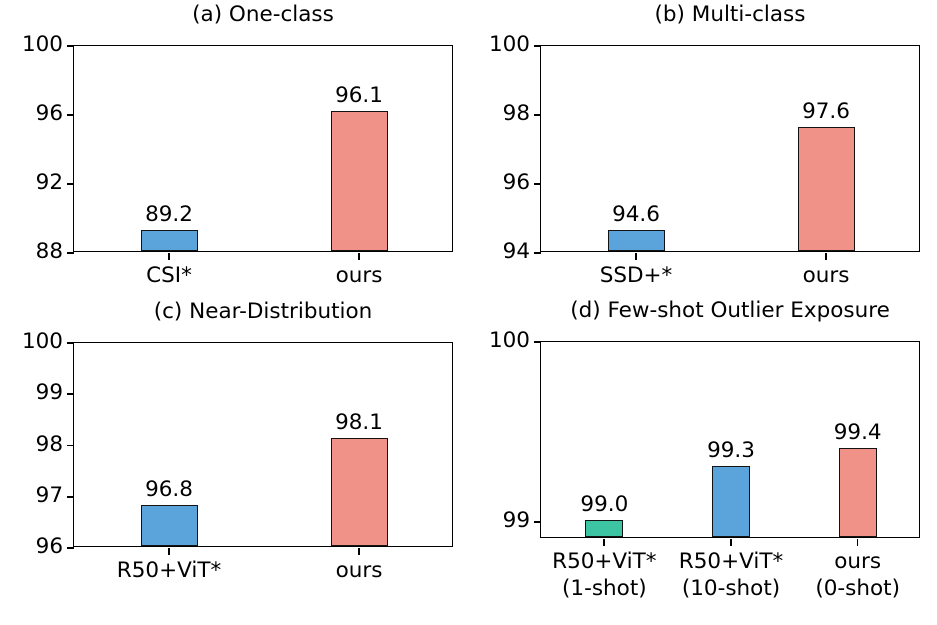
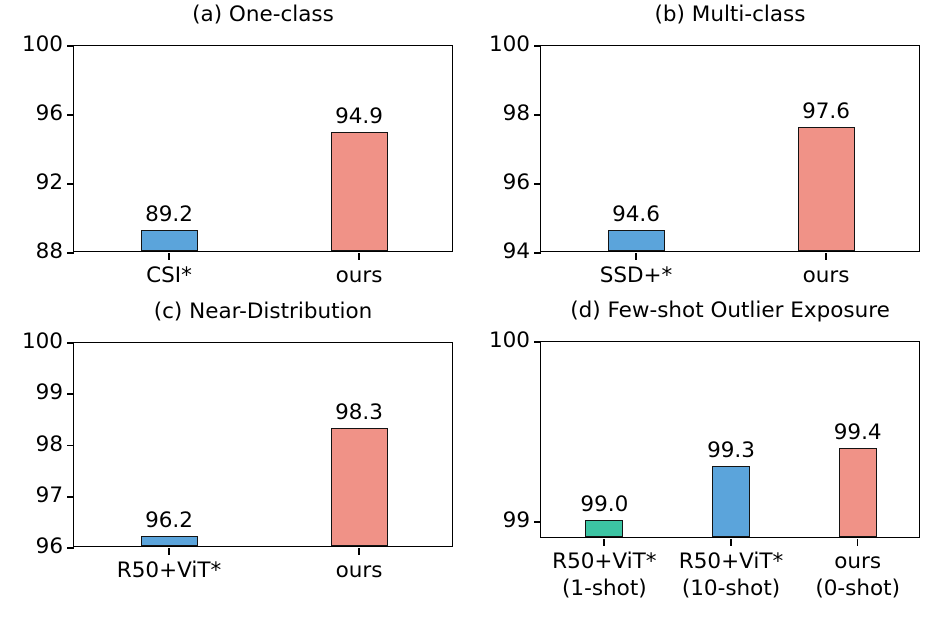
(a) One-class/ours: 96.1 -> 94.9
(c) Near-Distribution/R50+ViT*: 96.8 -> 96.2
(c) Near-Distribution/ours: 98.1 -> 98.3
